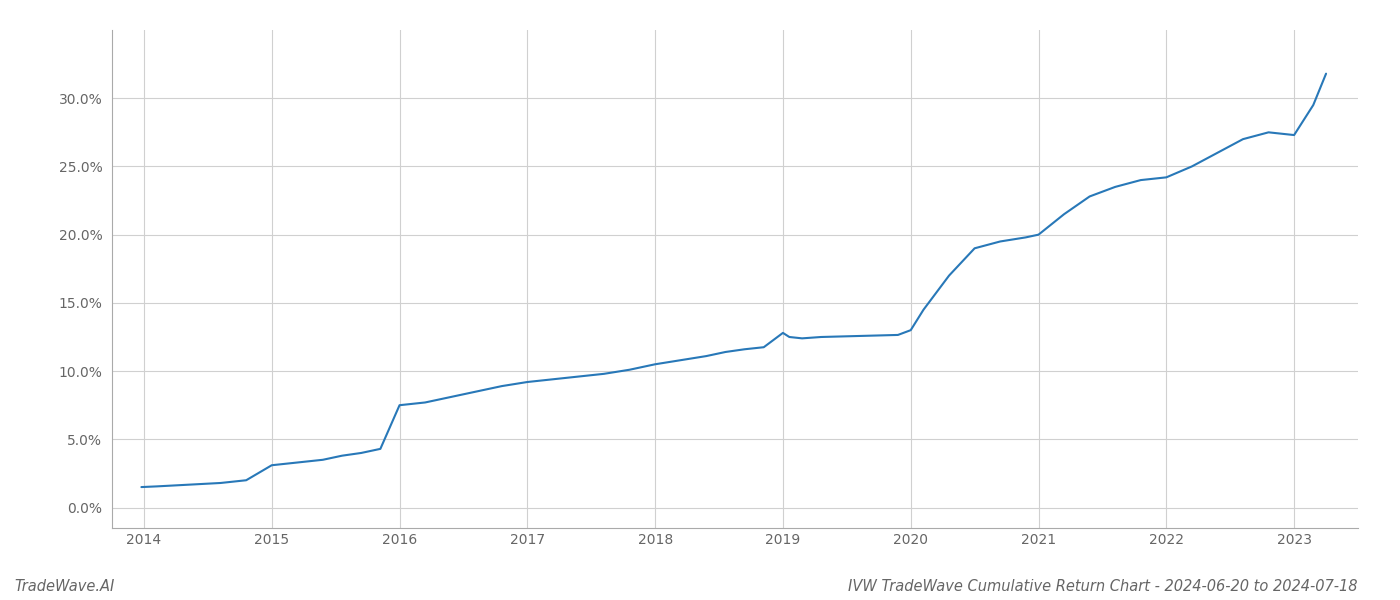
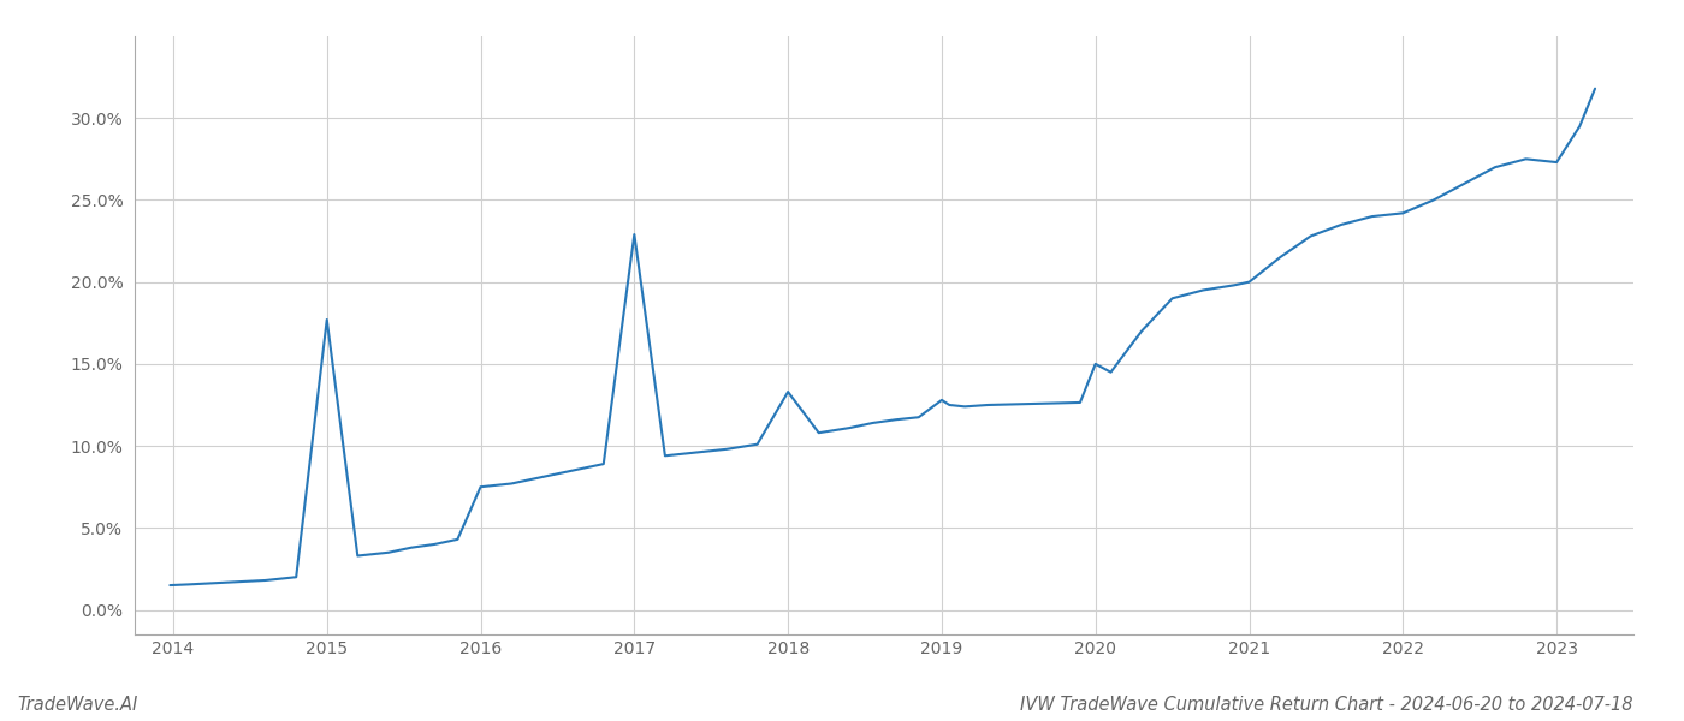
2015: 3.1% -> 17.7%
2017: 9.2% -> 22.9%
2018: 10.5% -> 13.3%
2020: 13.0% -> 15.0%
